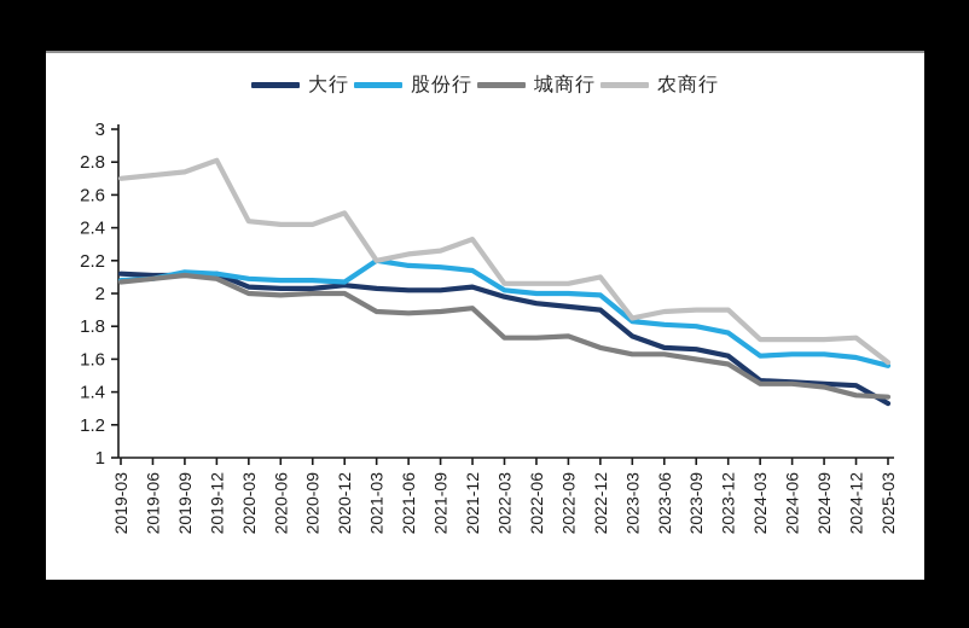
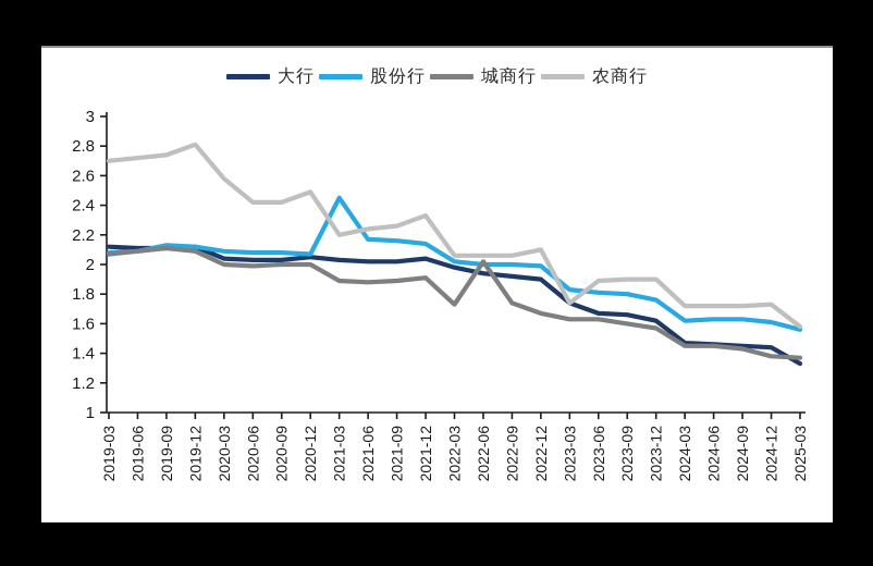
农商行/2020-03: 2.44 -> 2.58
股份行/2021-03: 2.20 -> 2.45
城商行/2022-06: 1.73 -> 2.02
农商行/2023-03: 1.85 -> 1.74
